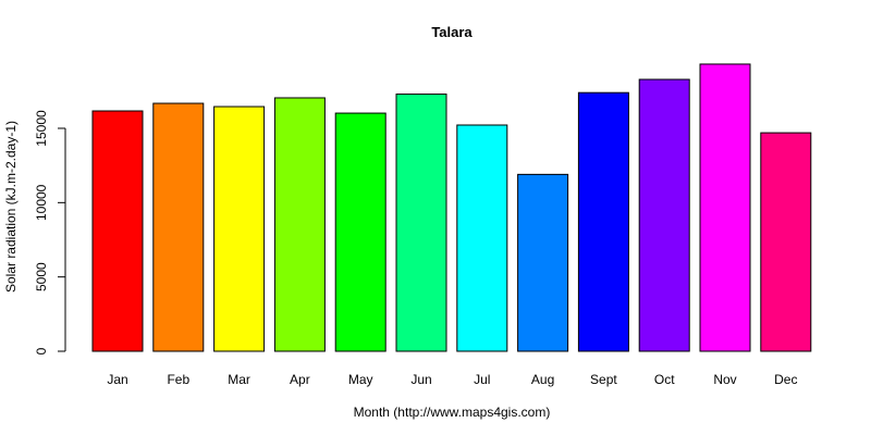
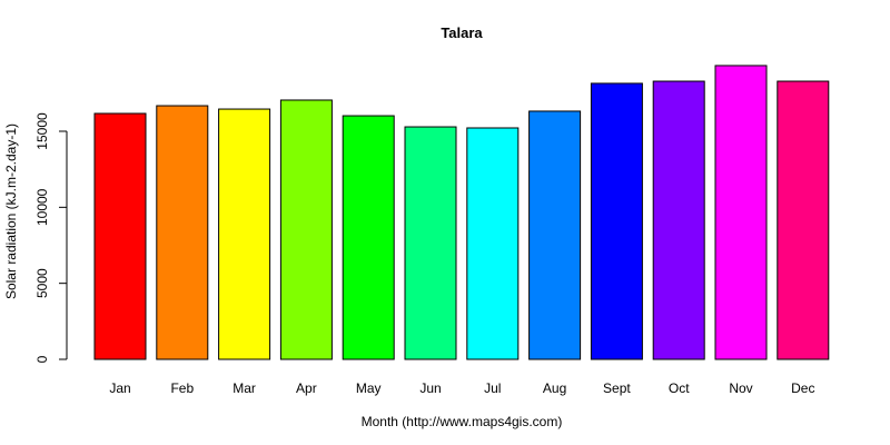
Jun: 17300 -> 15300
Aug: 11900 -> 16300
Sept: 17400 -> 18200
Dec: 14700 -> 18300
